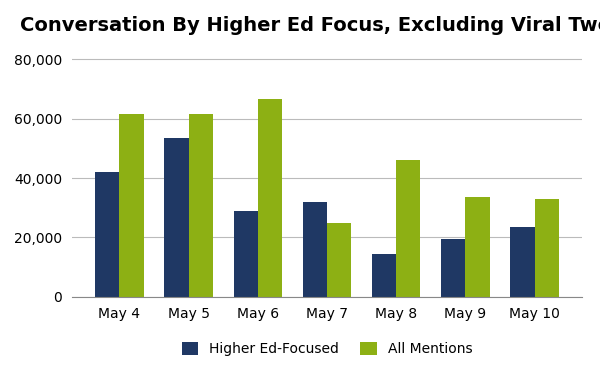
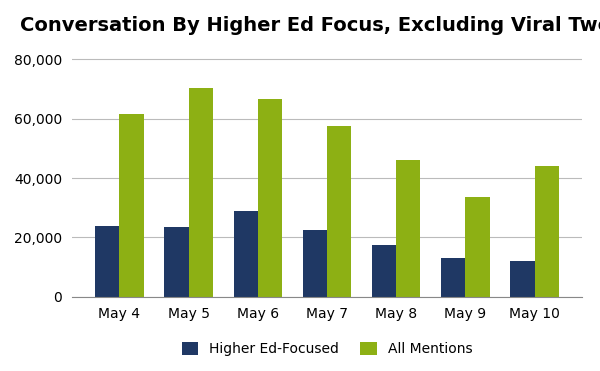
Higher Ed-Focused/May 4: 42,000 -> 24,000
Higher Ed-Focused/May 5: 53,500 -> 23,500
All Mentions/May 5: 61,500 -> 70,500
Higher Ed-Focused/May 7: 32,000 -> 22,500
All Mentions/May 7: 25,000 -> 57,500
Higher Ed-Focused/May 8: 14,500 -> 17,500
Higher Ed-Focused/May 9: 19,500 -> 13,000
Higher Ed-Focused/May 10: 23,500 -> 12,000
All Mentions/May 10: 33,000 -> 44,000
